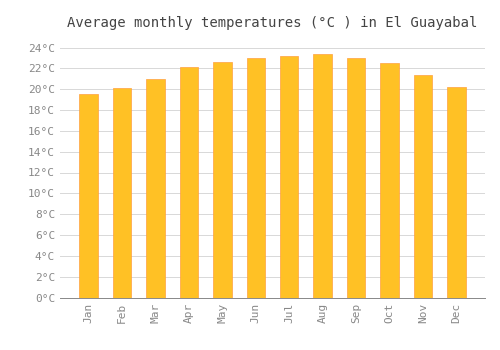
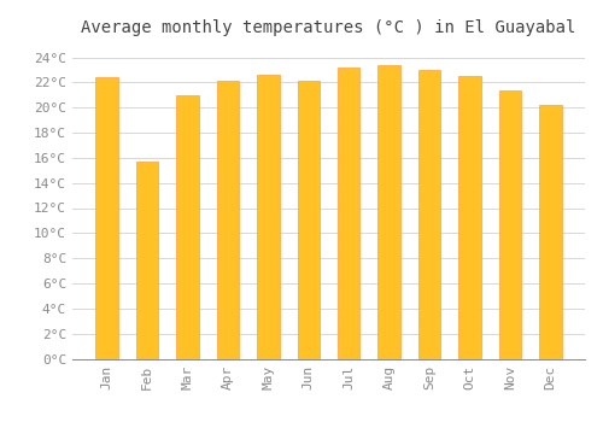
Jan: 19.5°C -> 22.4°C
Feb: 20.1°C -> 15.7°C
Jun: 23.0°C -> 22.1°C
